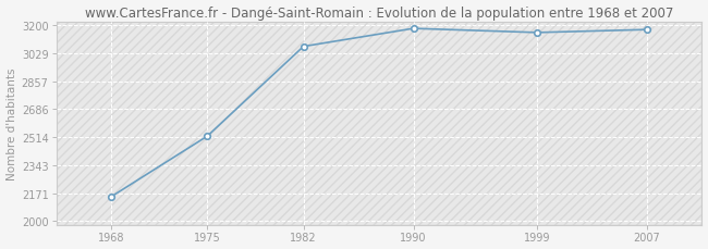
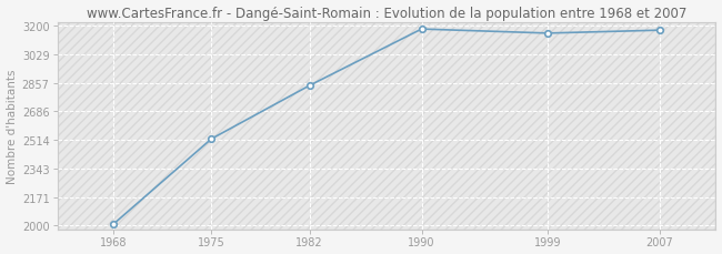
1968: 2150 -> 2010
1982: 3070 -> 2840
